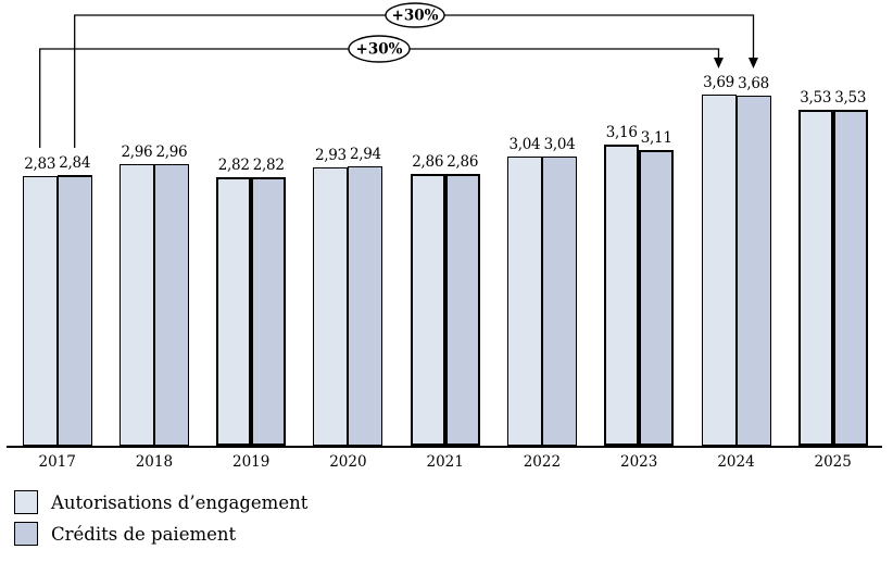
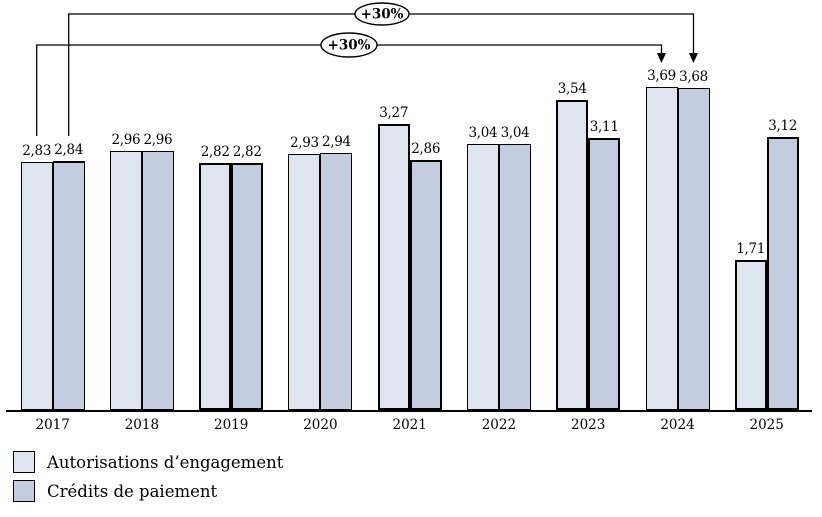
Autorisations d’engagement/2021: 2,86 -> 3,27
Autorisations d’engagement/2023: 3,16 -> 3,54
Autorisations d’engagement/2025: 3,53 -> 1,71
Crédits de paiement/2025: 3,53 -> 3,12
